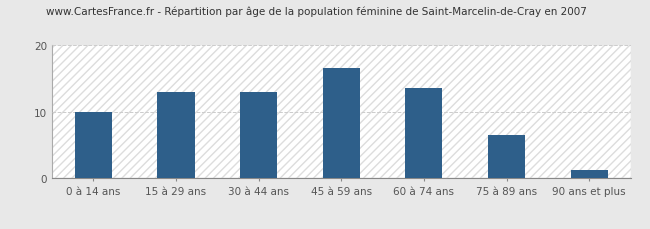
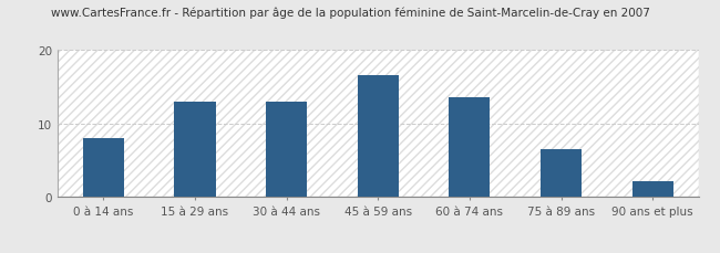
0 à 14 ans: 10.0 -> 8.0
90 ans et plus: 1.2 -> 2.2
